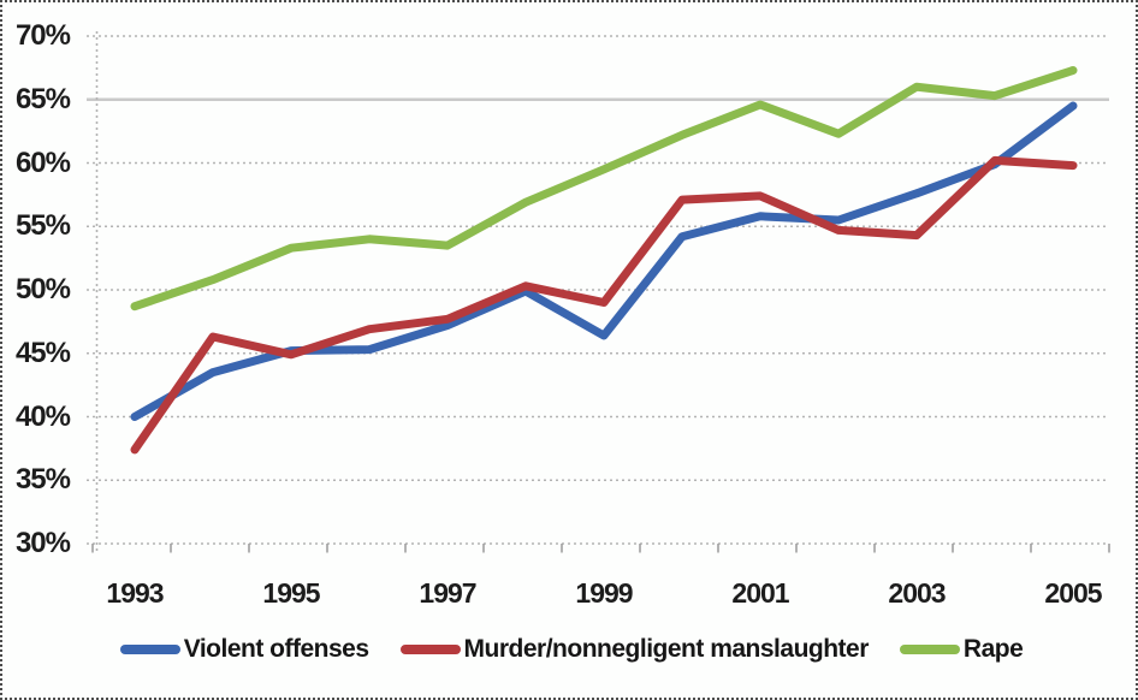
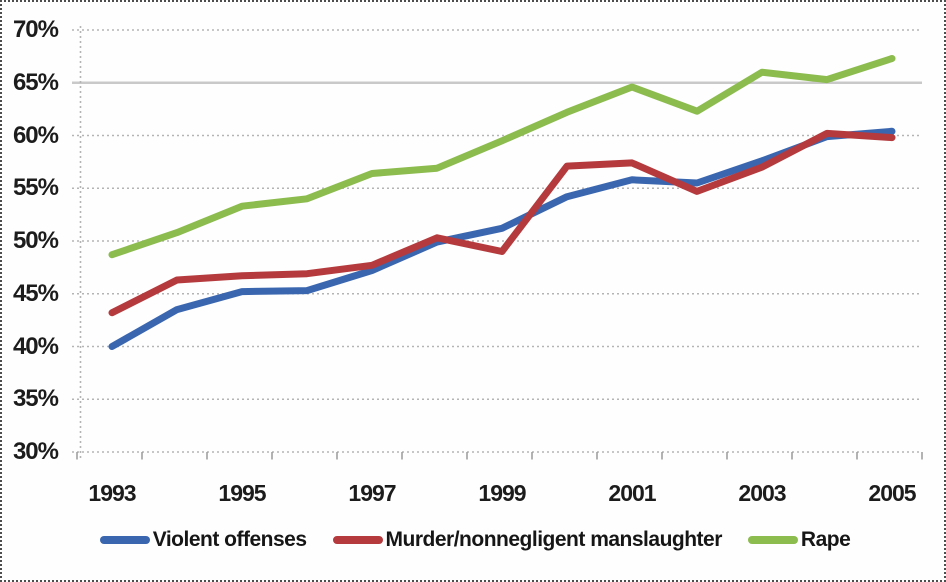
Murder/nonnegligent manslaughter/1993: 37.4% -> 43.2%
Murder/nonnegligent manslaughter/1995: 44.9% -> 46.7%
Rape/1997: 53.5% -> 56.4%
Violent offenses/1999: 46.4% -> 51.2%
Murder/nonnegligent manslaughter/2003: 54.3% -> 57.0%
Violent offenses/2005: 64.5% -> 60.4%
